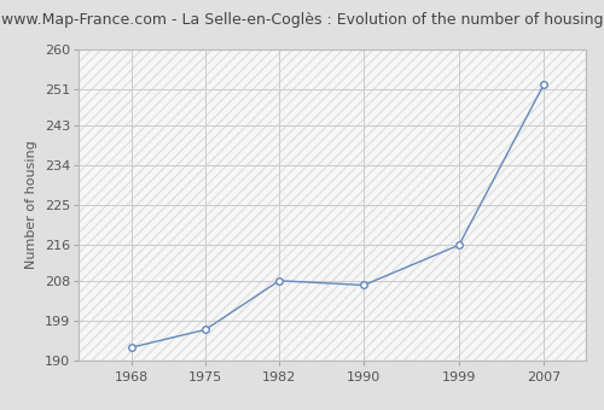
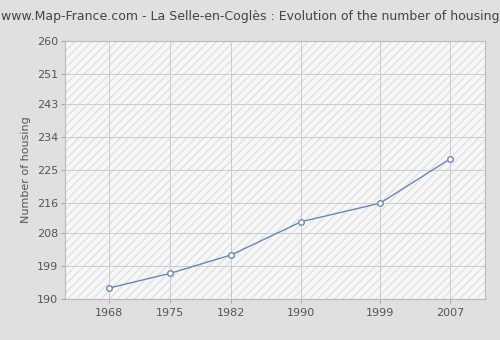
1982: 208 -> 202
1990: 207 -> 211
2007: 252 -> 228
